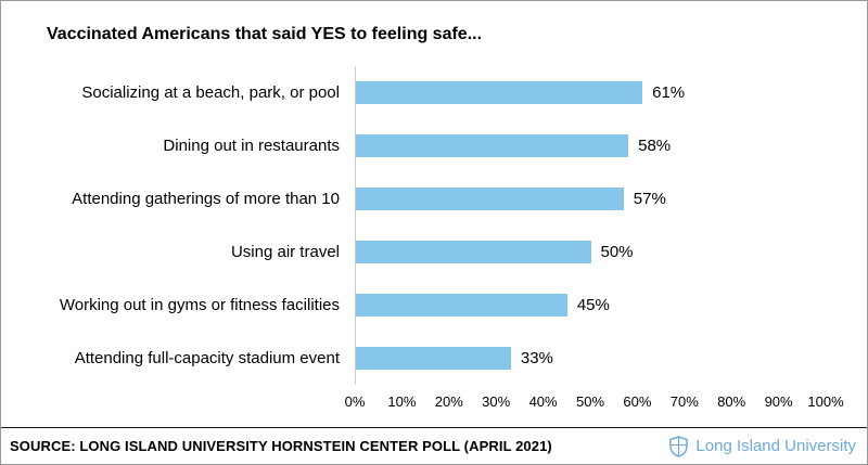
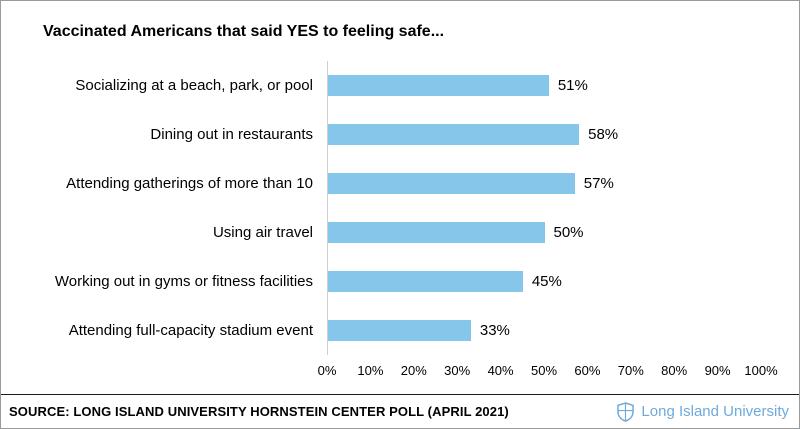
Socializing at a beach, park, or pool: 61% -> 51%
